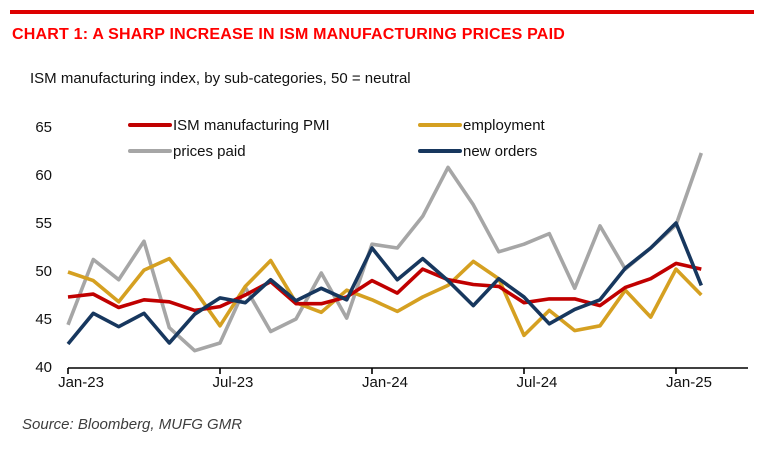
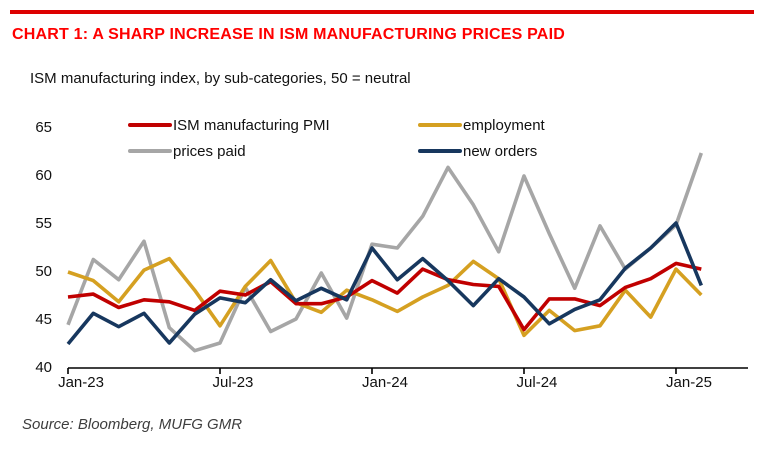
ISM manufacturing PMI/Jul-23: 46 -> 48
ISM manufacturing PMI/Jul-24: 47 -> 44
prices paid/Jul-24: 53 -> 60
